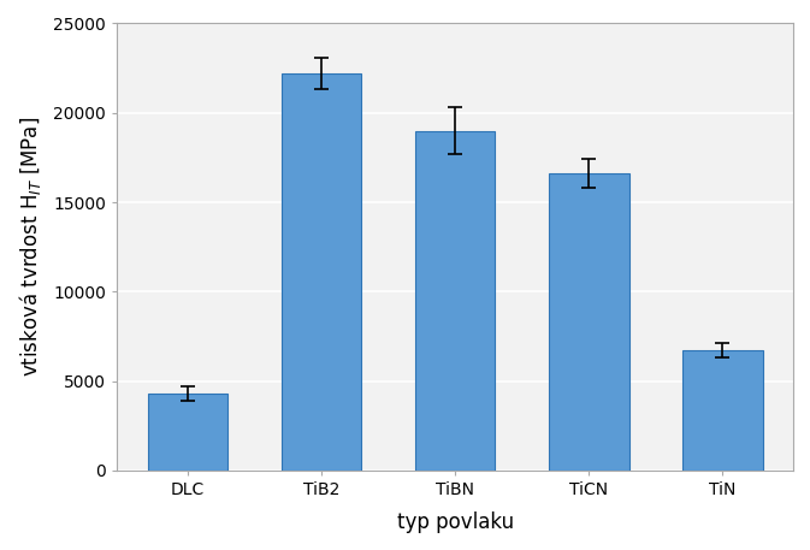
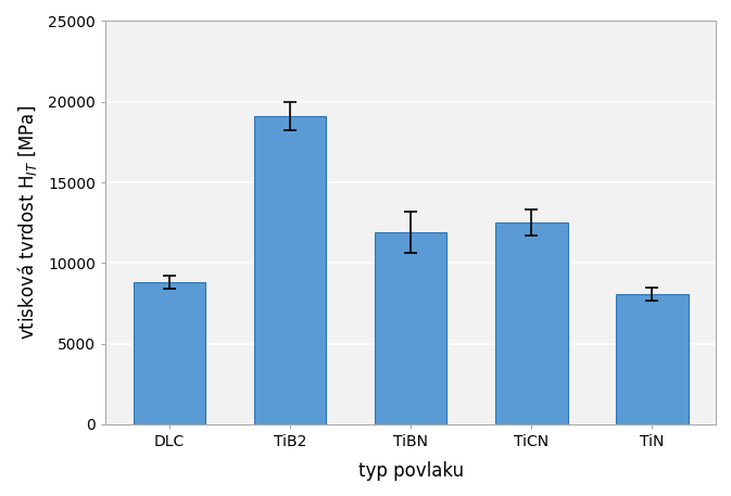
DLC: 4300 -> 8800
TiB2: 22200 -> 19100
TiBN: 19000 -> 11900
TiCN: 16600 -> 12500
TiN: 6700 -> 8100
